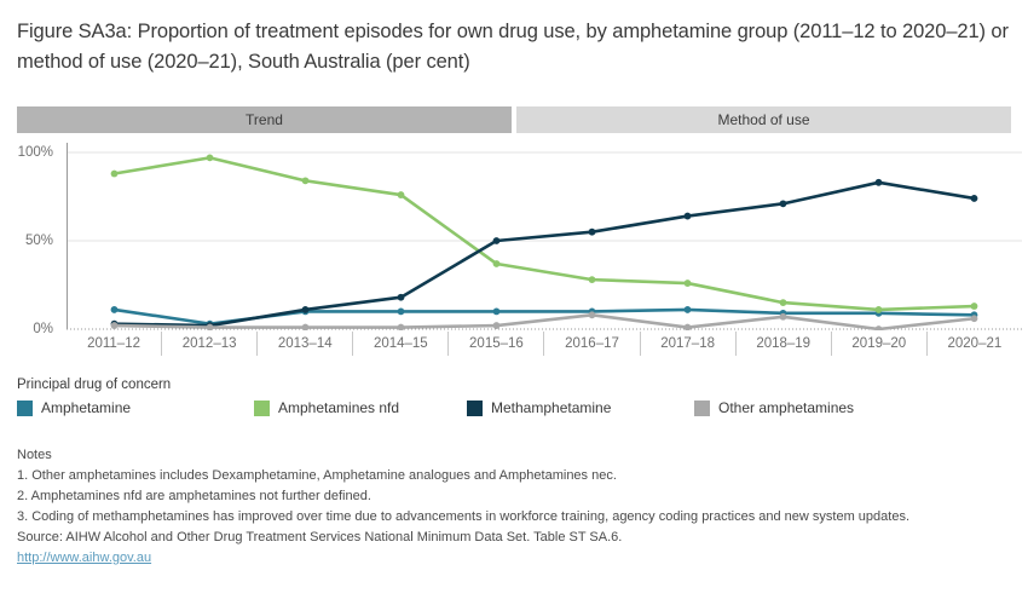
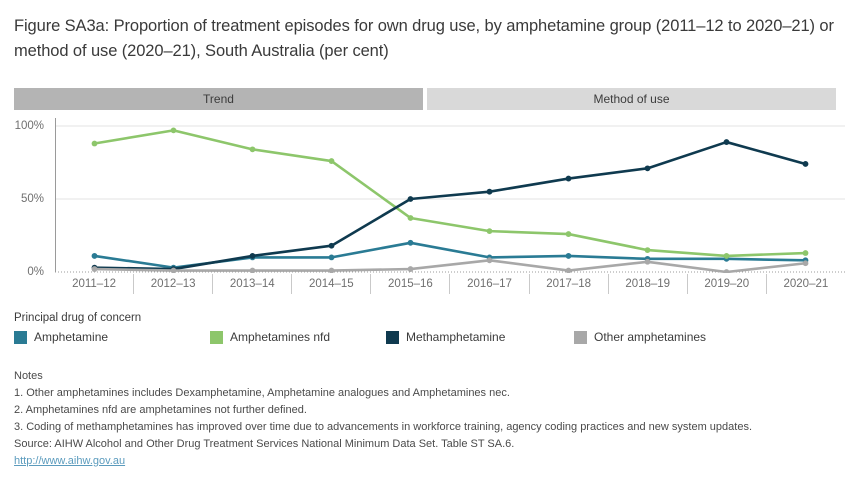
Amphetamine/2015–16: 10% -> 20%
Methamphetamine/2019–20: 83% -> 89%
